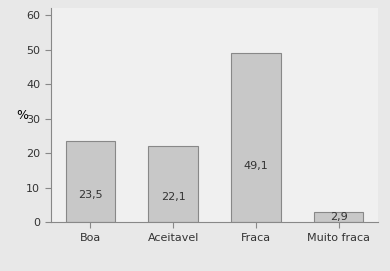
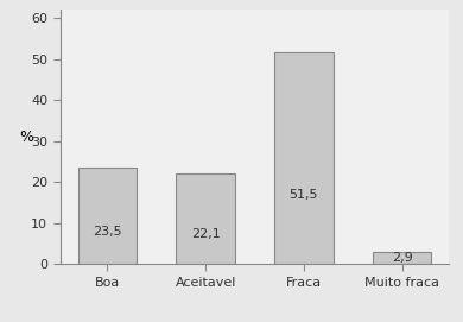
Fraca: 49,1 -> 51,5
